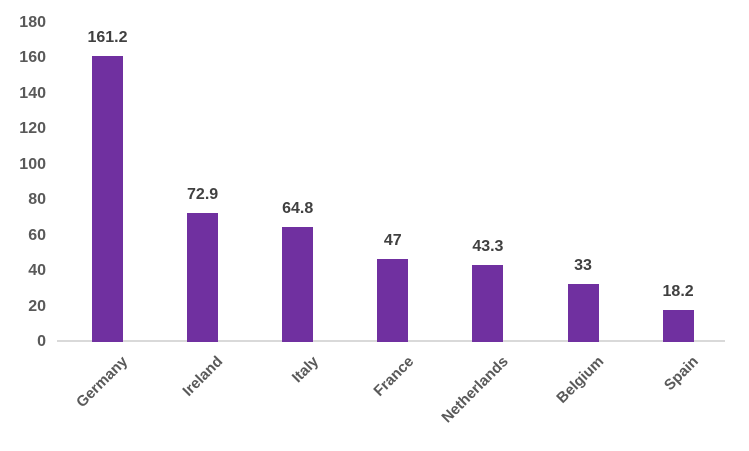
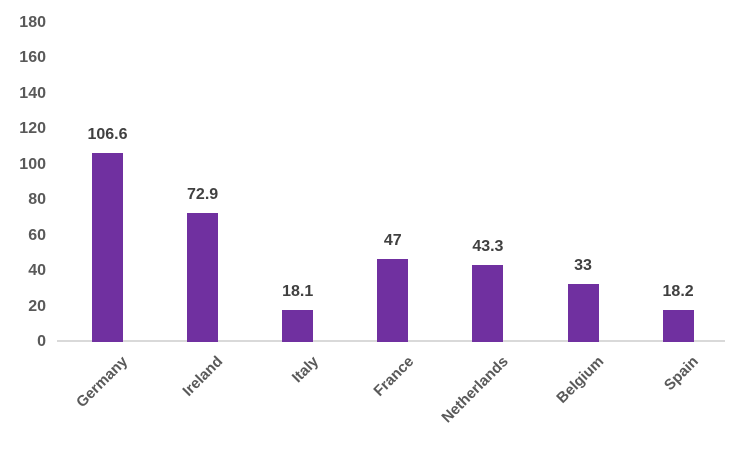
Germany: 161.2 -> 106.6
Italy: 64.8 -> 18.1
